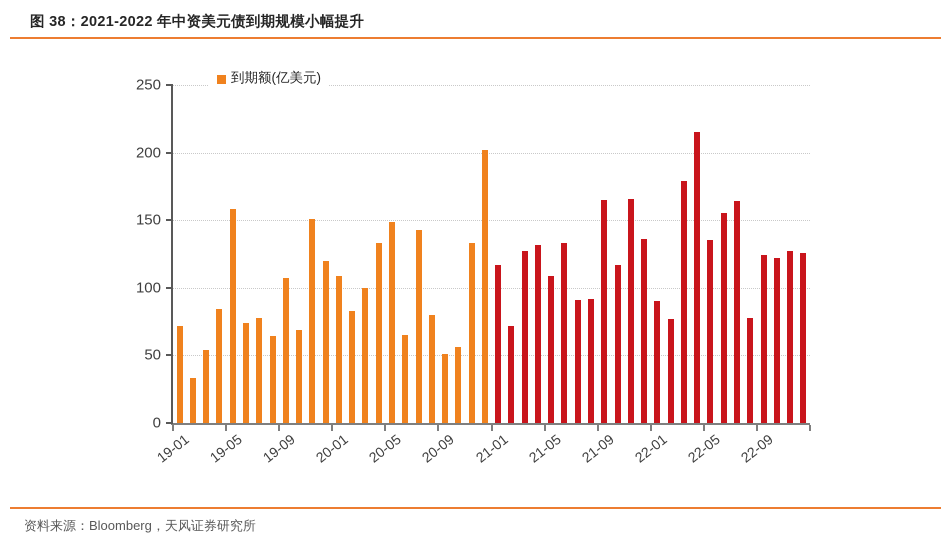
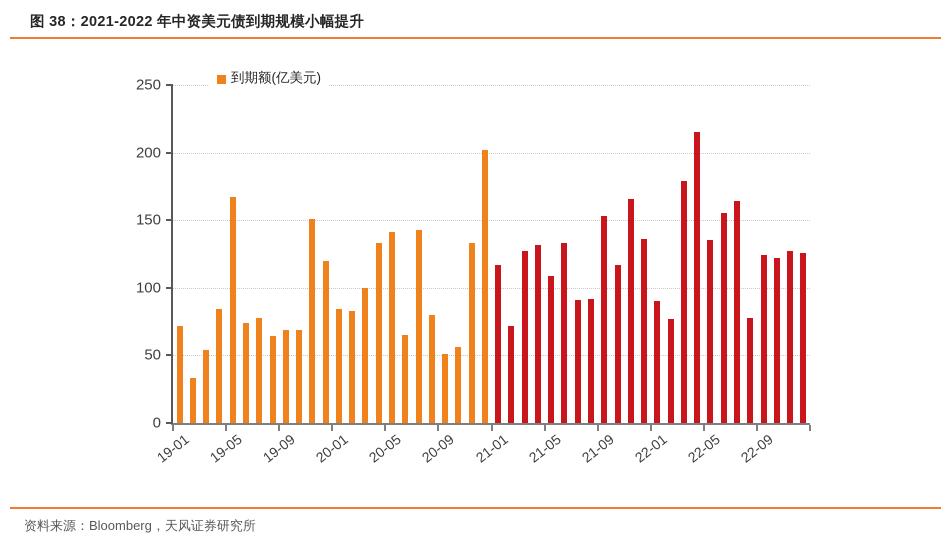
19-05: 158 -> 167
19-09: 107 -> 69
20-01: 109 -> 84
20-05: 149 -> 141
21-09: 165 -> 153
